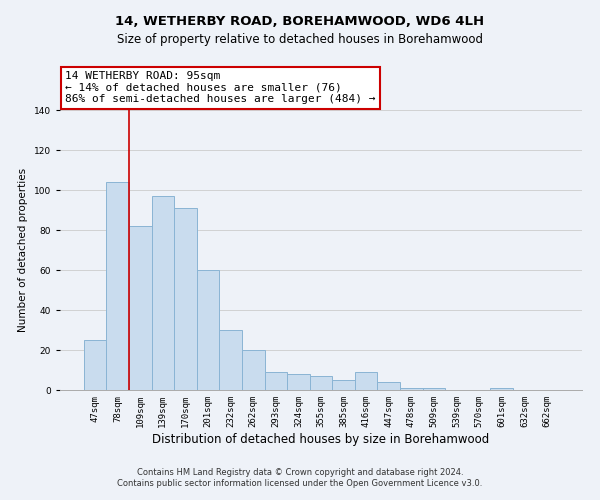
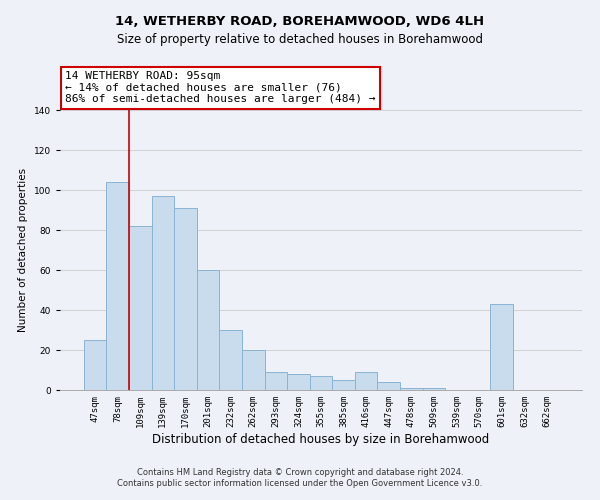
601sqm: 1 -> 43
